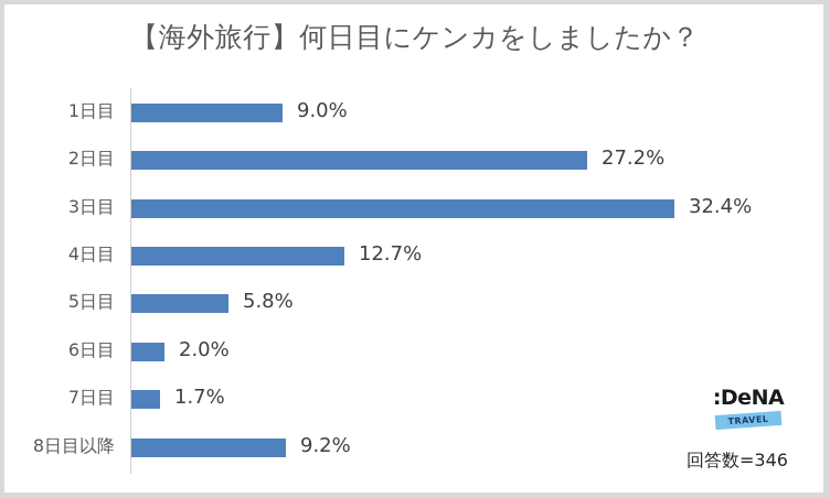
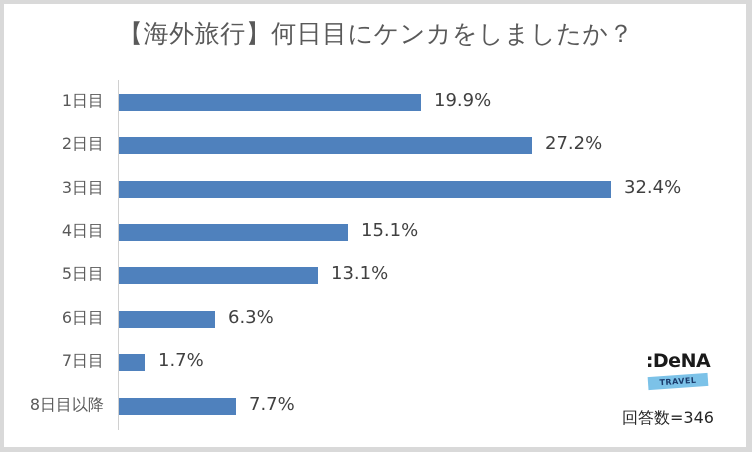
1日目: 9.0% -> 19.9%
4日目: 12.7% -> 15.1%
5日目: 5.8% -> 13.1%
6日目: 2.0% -> 6.3%
8日目以降: 9.2% -> 7.7%
